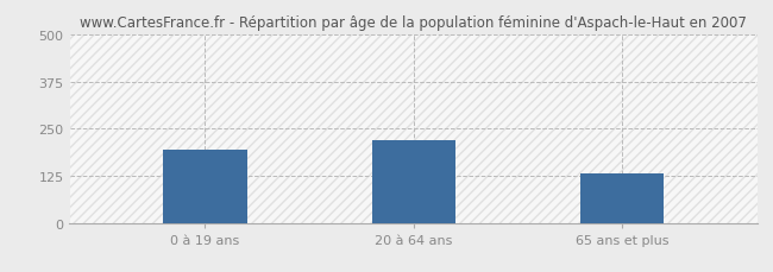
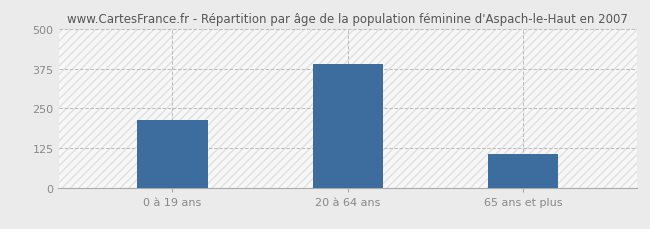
0 à 19 ans: 195 -> 213
20 à 64 ans: 220 -> 390
65 ans et plus: 130 -> 105
